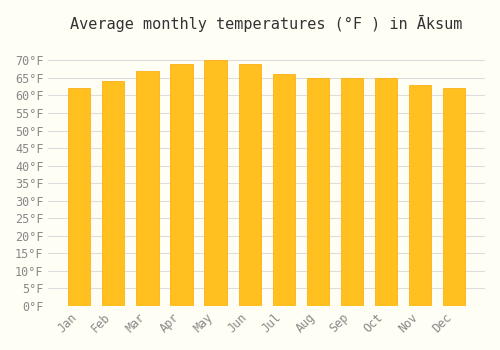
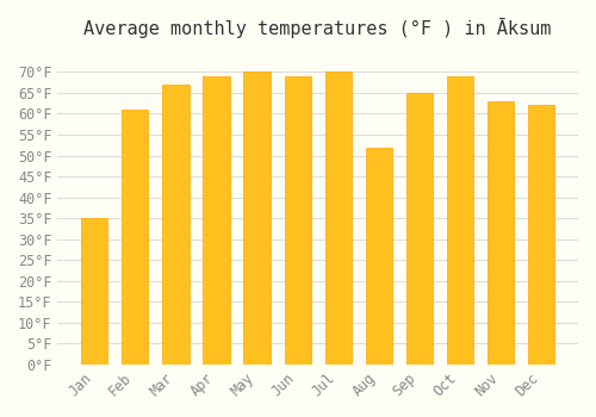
Jan: 62°F -> 35°F
Feb: 64°F -> 61°F
Jul: 66°F -> 70°F
Aug: 65°F -> 52°F
Oct: 65°F -> 69°F
